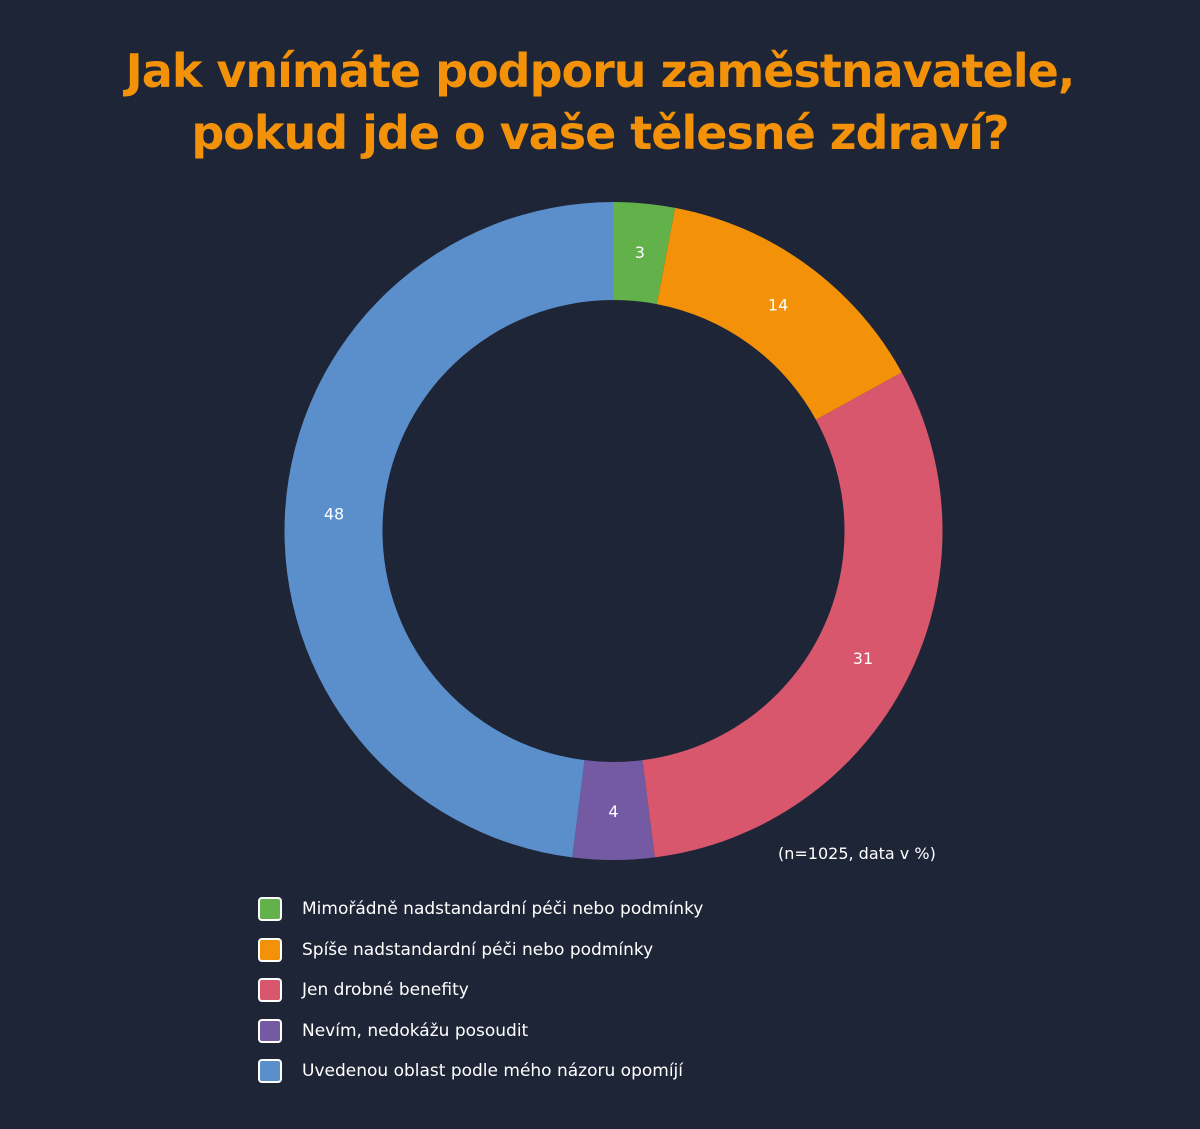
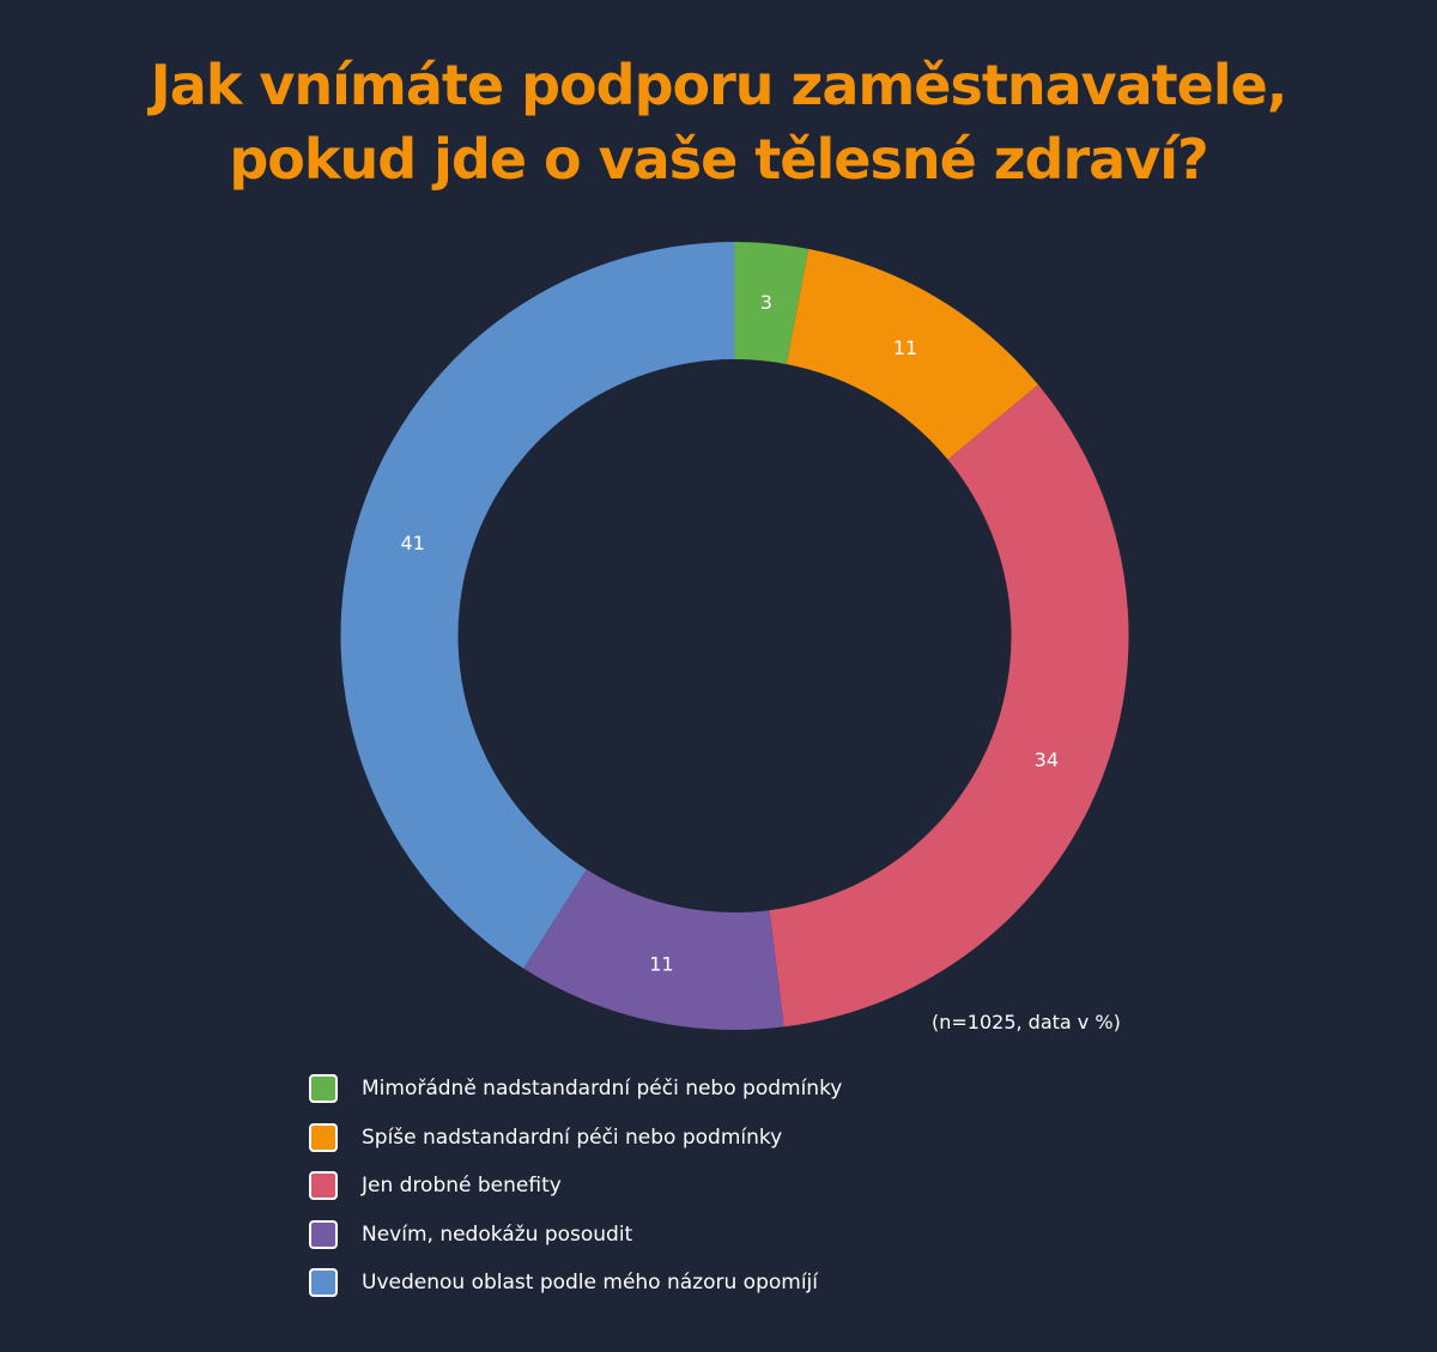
Spíše nadstandardní péči nebo podmínky: 14 -> 11
Jen drobné benefity: 31 -> 34
Nevím, nedokážu posoudit: 4 -> 11
Uvedenou oblast podle mého názoru opomíjí: 48 -> 41
